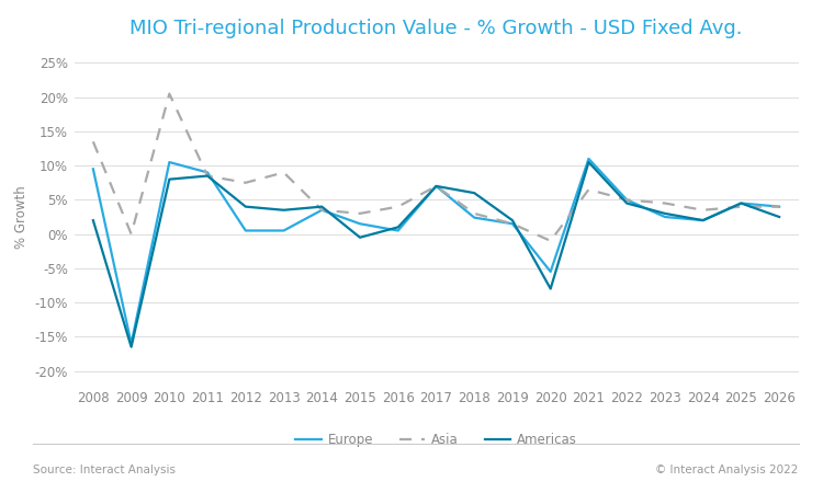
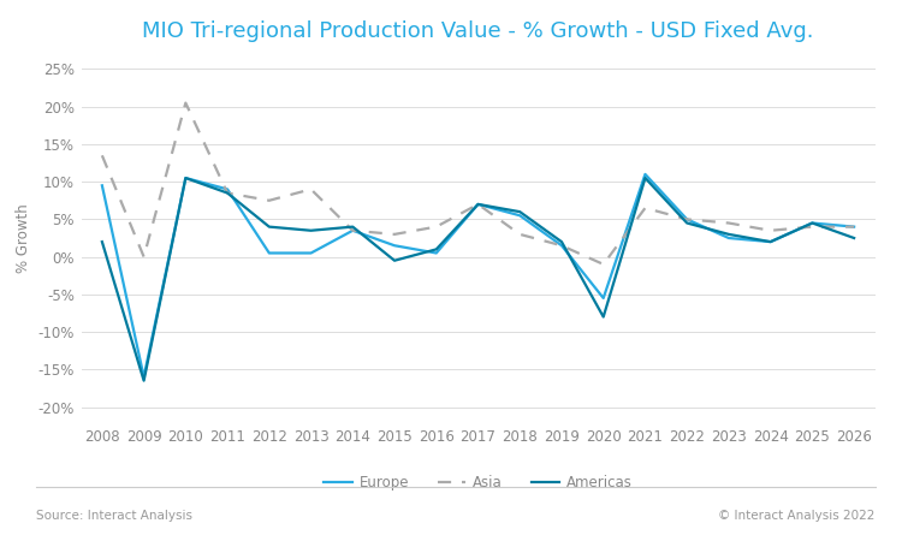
Americas/2010: 8.0% -> 10.5%
Europe/2018: 2.4% -> 5.5%
